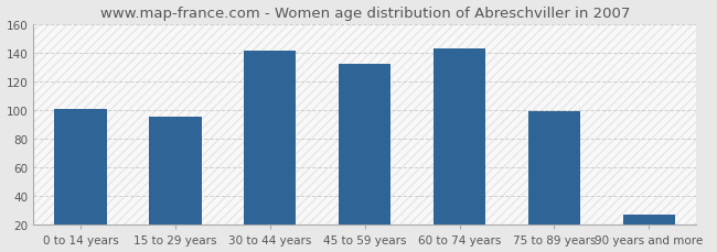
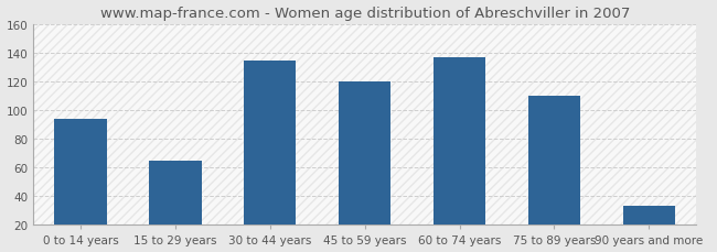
0 to 14 years: 101 -> 94
15 to 29 years: 95 -> 65
30 to 44 years: 141 -> 134
45 to 59 years: 132 -> 120
60 to 74 years: 143 -> 137
75 to 89 years: 99 -> 110
90 years and more: 27 -> 33
